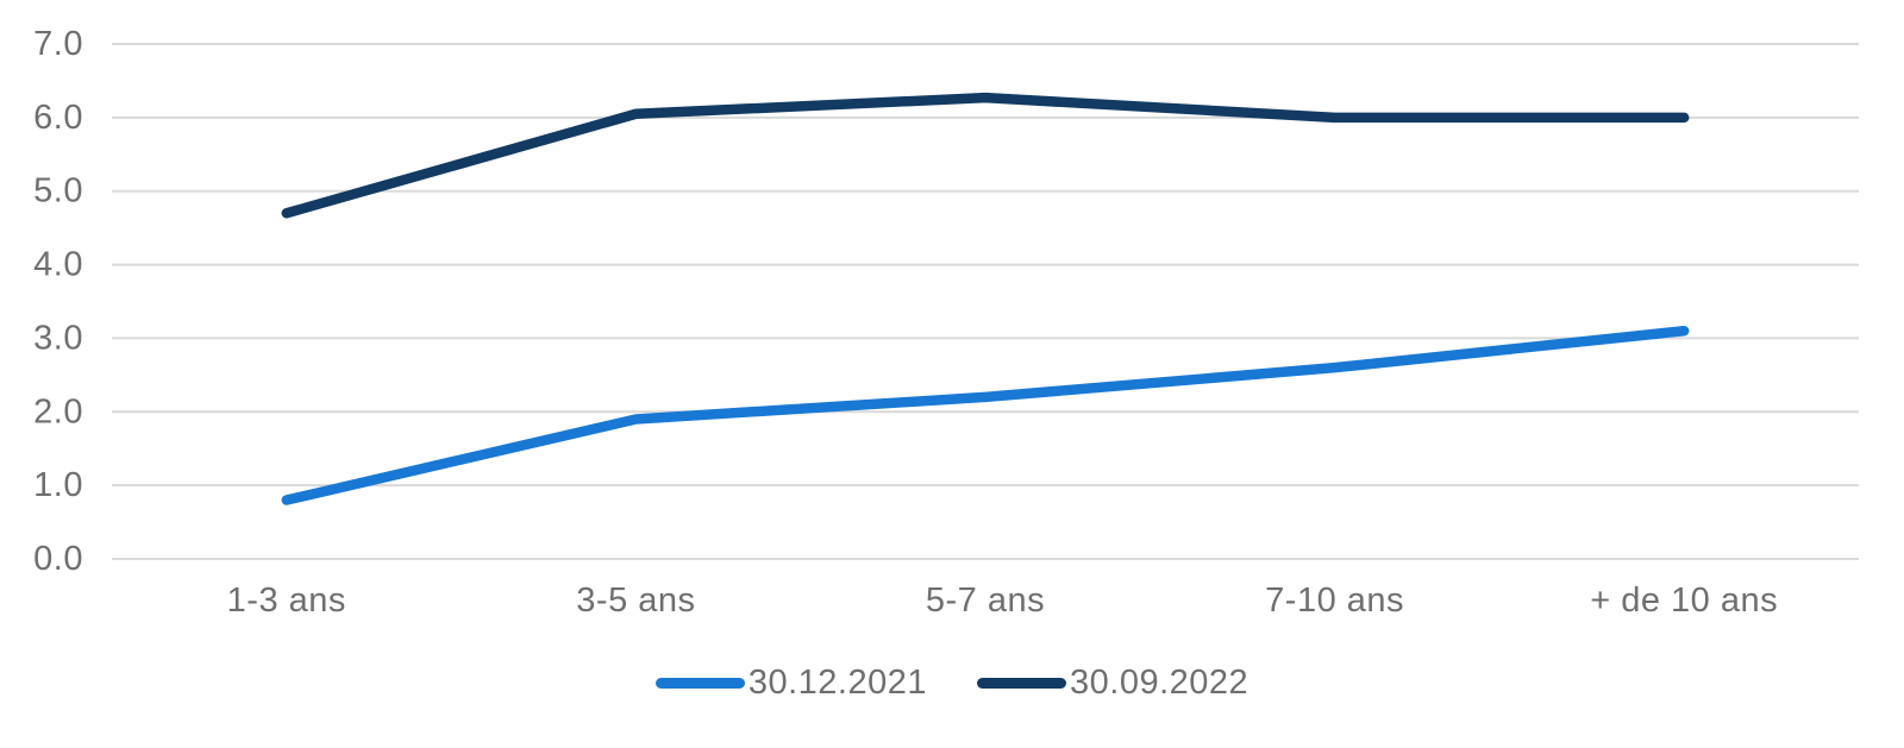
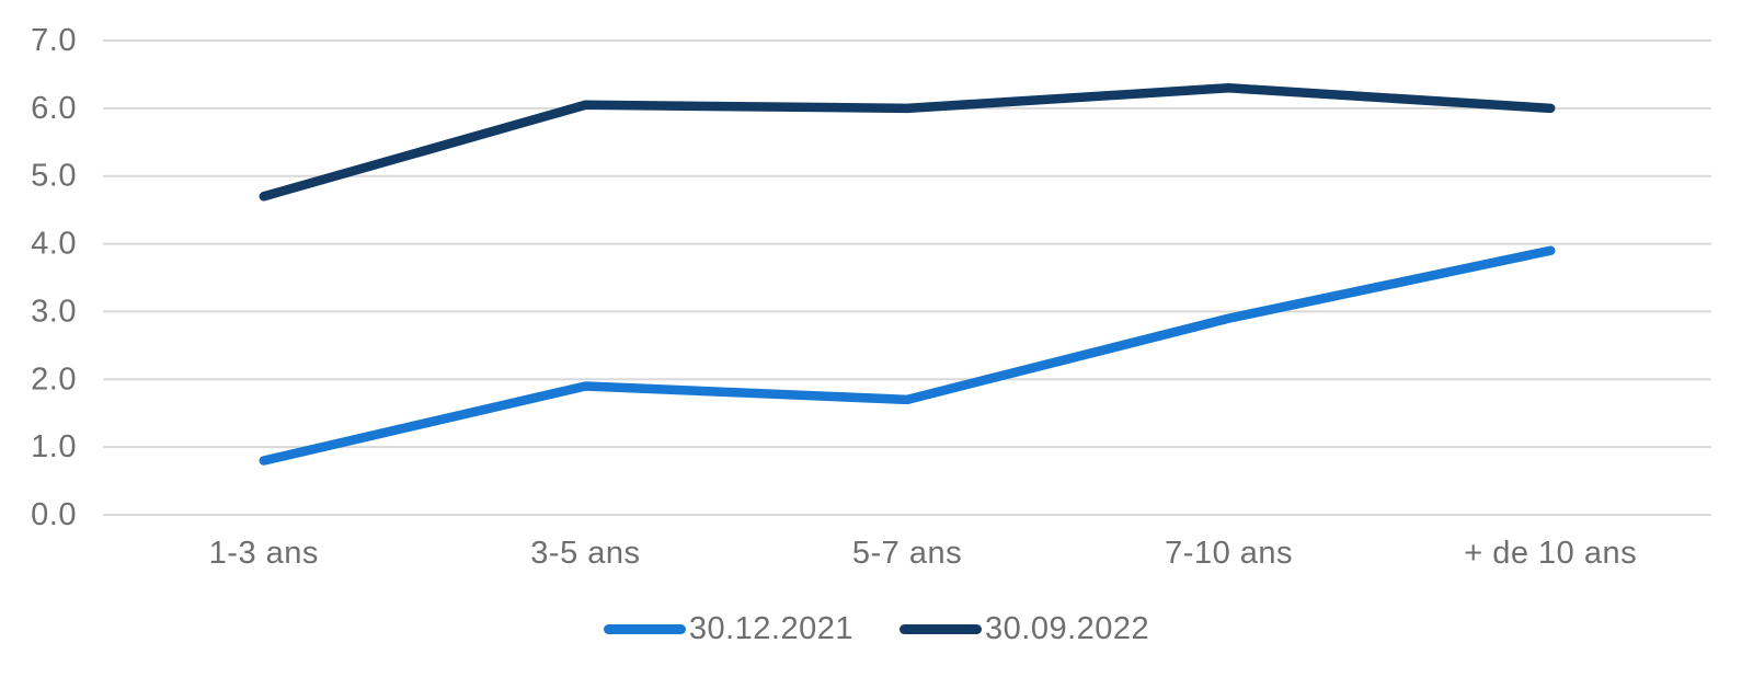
30.12.2021/5-7 ans: 2.2 -> 1.7
30.09.2022/5-7 ans: 6.3 -> 6.0
30.12.2021/7-10 ans: 2.6 -> 2.9
30.09.2022/7-10 ans: 6.0 -> 6.3
30.12.2021/+ de 10 ans: 3.1 -> 3.9
